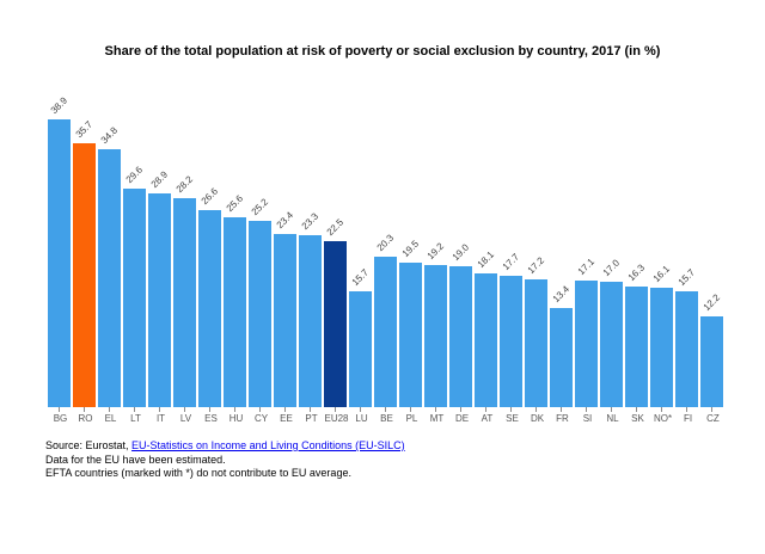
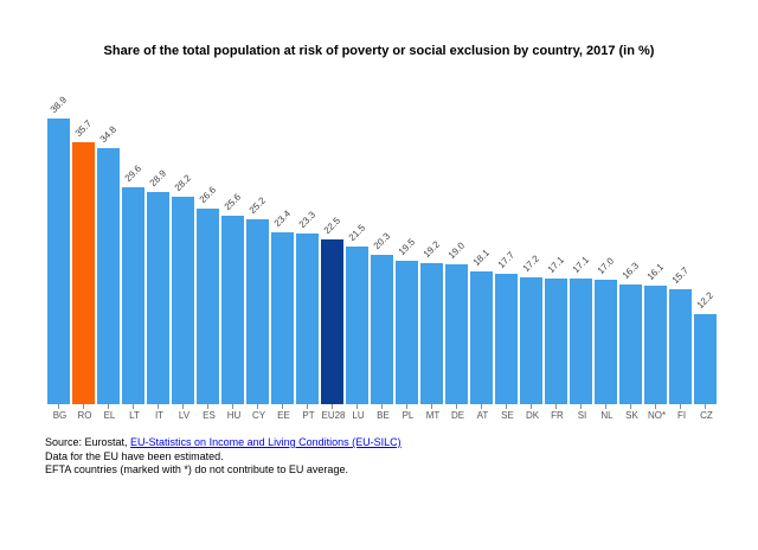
LU: 15.7 -> 21.5
FR: 13.4 -> 17.1
